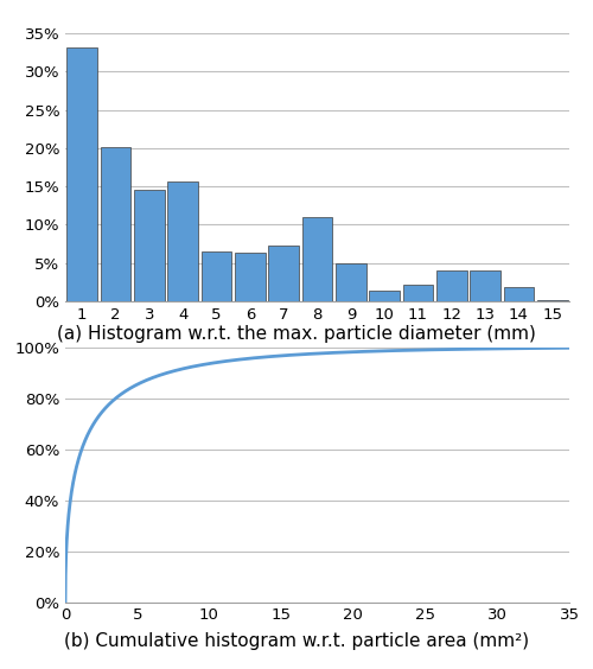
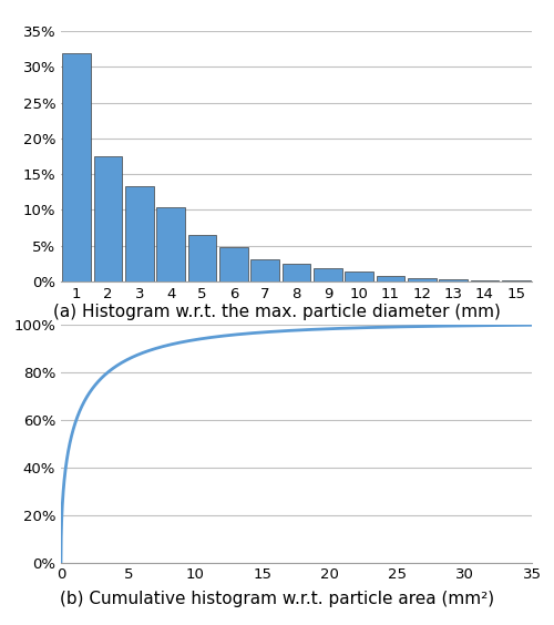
1: 33.2% -> 32.0%
2: 20.2% -> 17.5%
3: 14.6% -> 13.3%
4: 15.6% -> 10.3%
6: 6.4% -> 4.8%
7: 7.2% -> 3.1%
8: 11.0% -> 2.4%
9: 5.0% -> 1.9%
11: 2.2% -> 0.7%
12: 4.0% -> 0.4%
13: 4.0% -> 0.3%
14: 1.8% -> 0.2%
